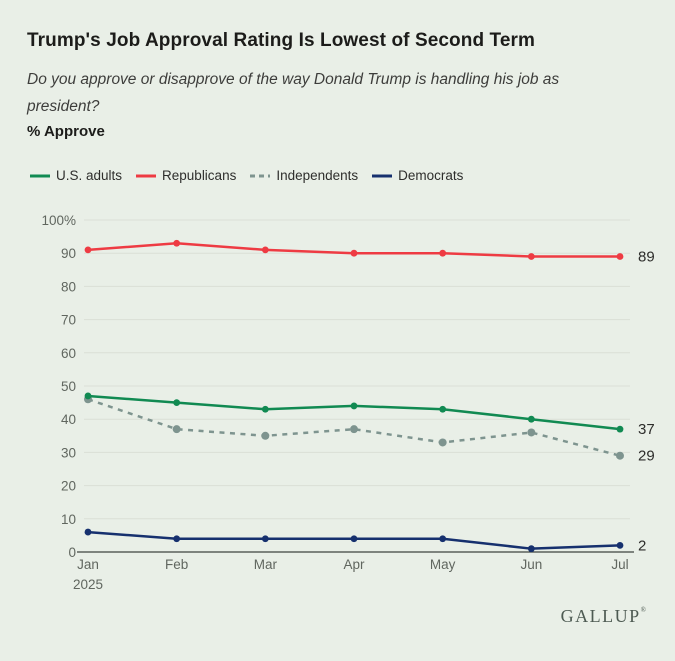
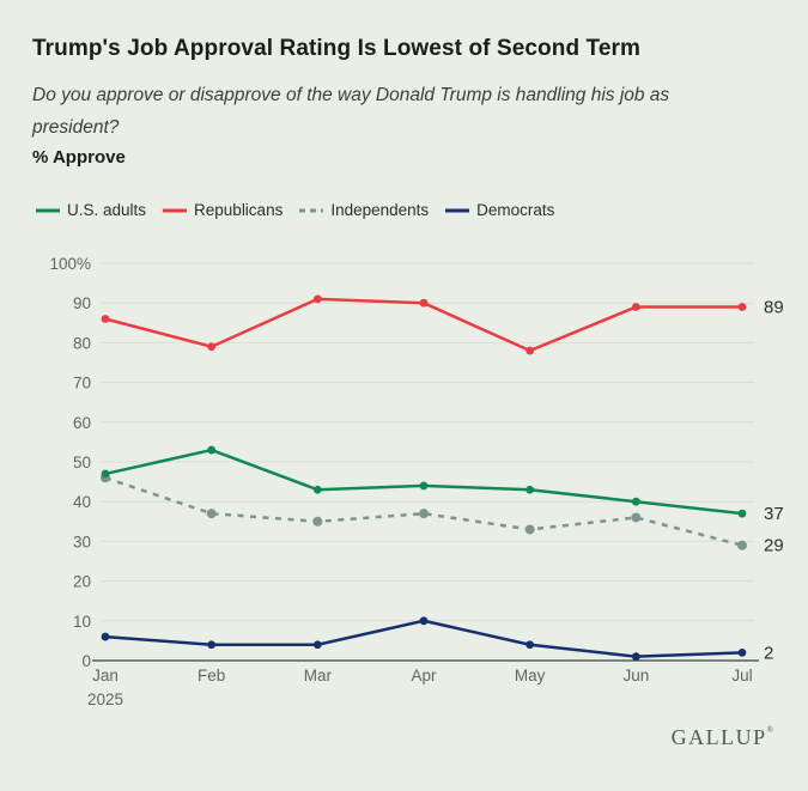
Republicans/Jan: 91% -> 86%
U.S. adults/Feb: 45% -> 53%
Republicans/Feb: 93% -> 79%
Democrats/Apr: 4% -> 10%
Republicans/May: 90% -> 78%
